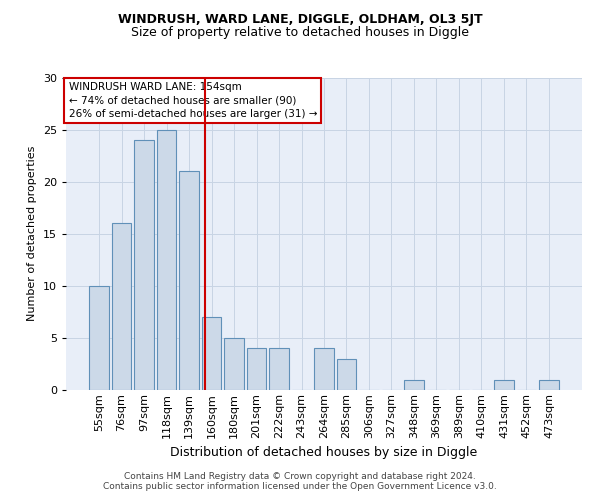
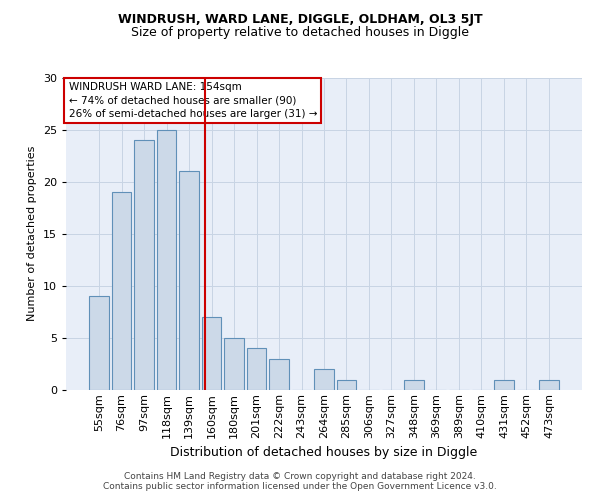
55sqm: 10 -> 9
76sqm: 16 -> 19
222sqm: 4 -> 3
264sqm: 4 -> 2
285sqm: 3 -> 1
